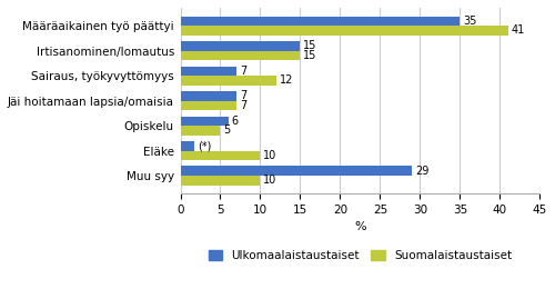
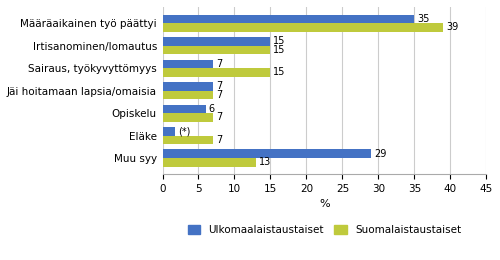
Suomalaistaustaiset/Määräaikainen työ päättyi: 41 -> 39
Suomalaistaustaiset/Sairaus, työkyvyttömyys: 12 -> 15
Suomalaistaustaiset/Opiskelu: 5 -> 7
Suomalaistaustaiset/Eläke: 10 -> 7
Suomalaistaustaiset/Muu syy: 10 -> 13
